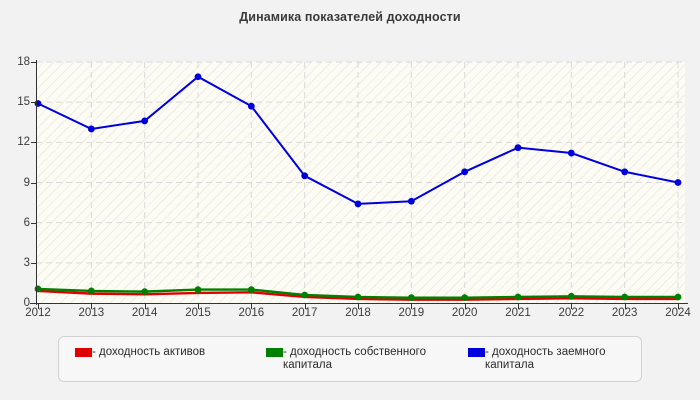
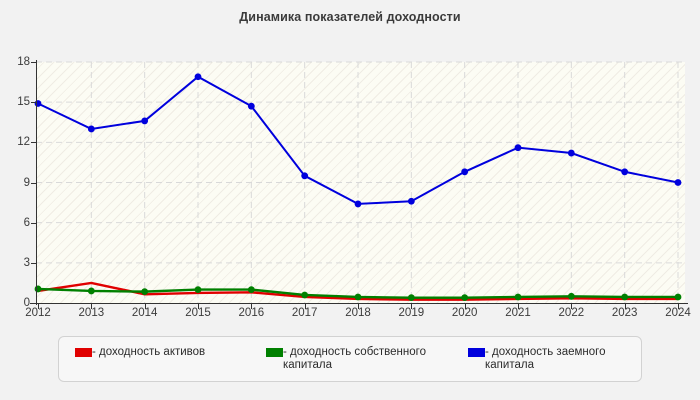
- доходность активов/2013: 0.7 -> 1.5
